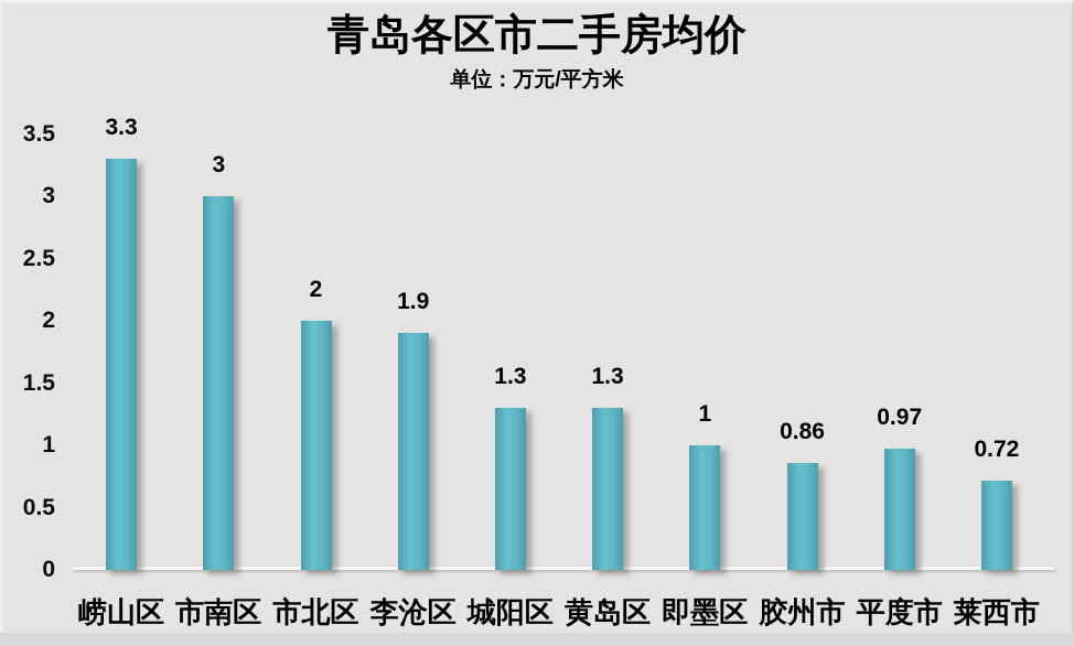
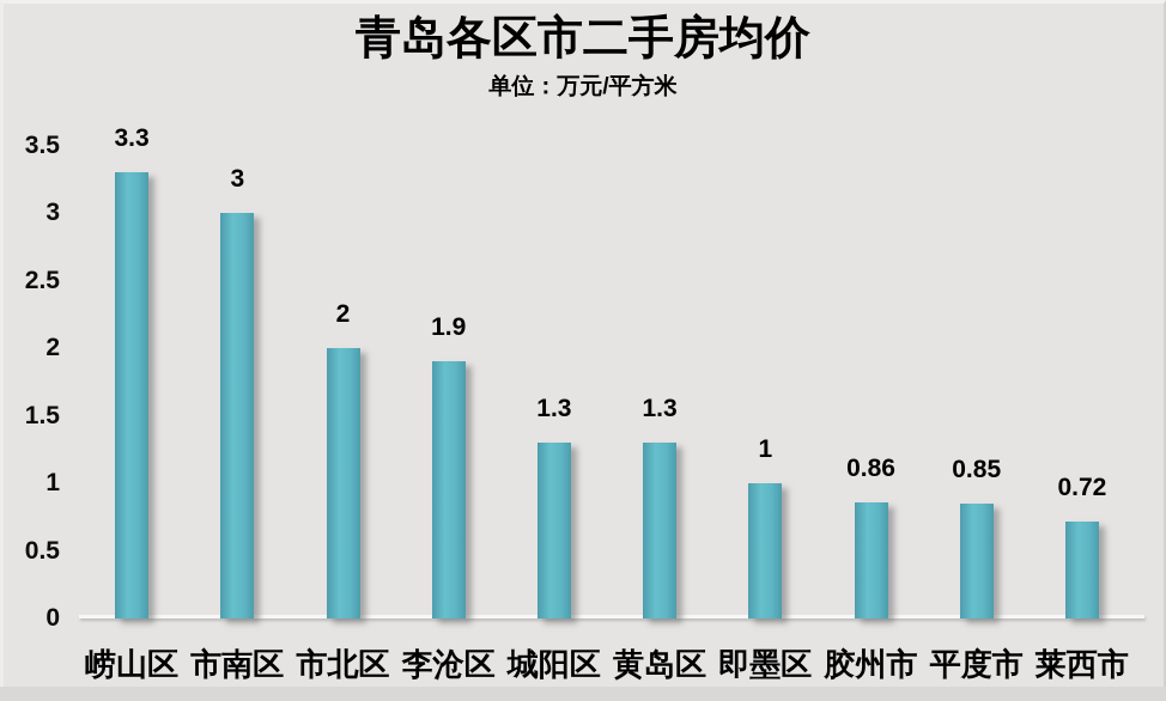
平度市: 0.97 -> 0.85
